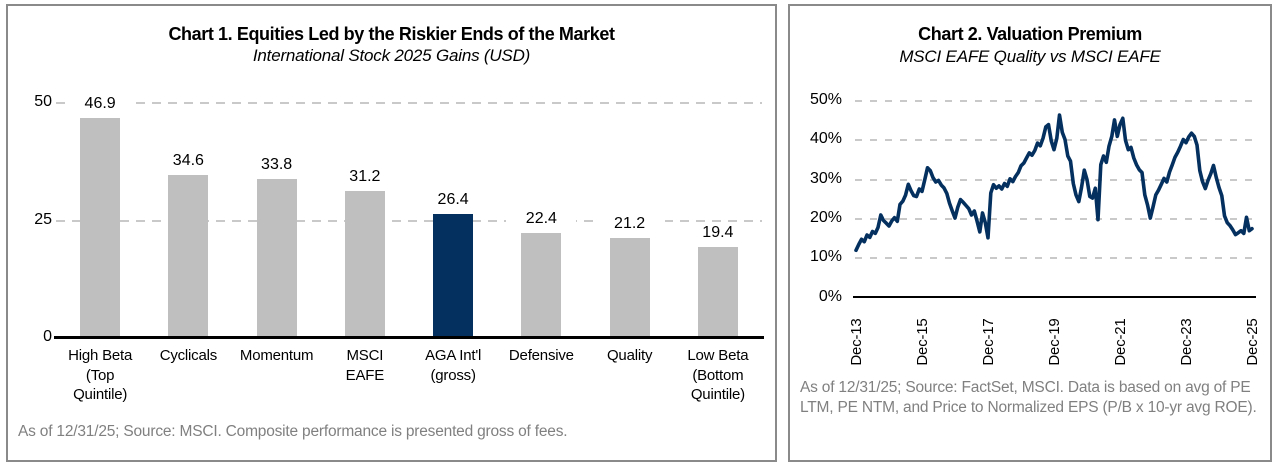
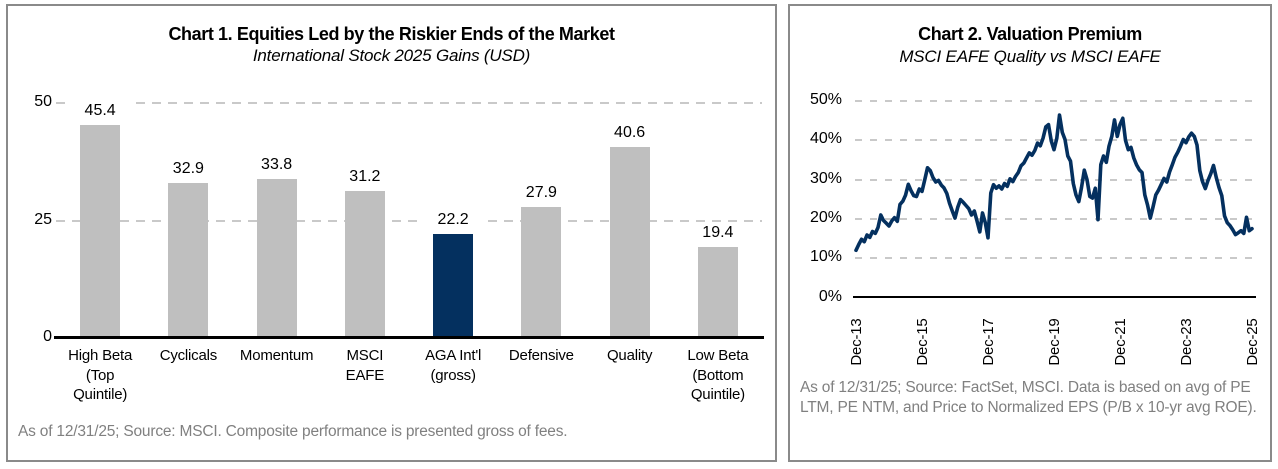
Chart 1. Equities Led by the Riskier Ends of the Market/High Beta (Top Quintile): 46.9 -> 45.4
Chart 1. Equities Led by the Riskier Ends of the Market/Cyclicals: 34.6 -> 32.9
Chart 1. Equities Led by the Riskier Ends of the Market/AGA Int'l (gross): 26.4 -> 22.2
Chart 1. Equities Led by the Riskier Ends of the Market/Defensive: 22.4 -> 27.9
Chart 1. Equities Led by the Riskier Ends of the Market/Quality: 21.2 -> 40.6
